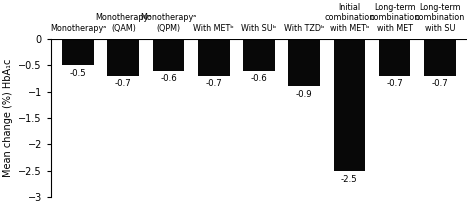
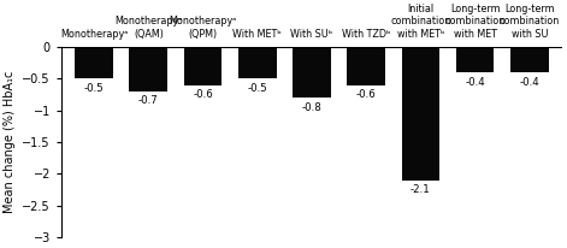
With METᵇ: -0.7 -> -0.5
With SUᵇ: -0.6 -> -0.8
With TZDᵇ: -0.9 -> -0.6
Initial combination with METᵇ: -2.5 -> -2.1
Long-term combination with MET: -0.7 -> -0.4
Long-term combination with SU: -0.7 -> -0.4
